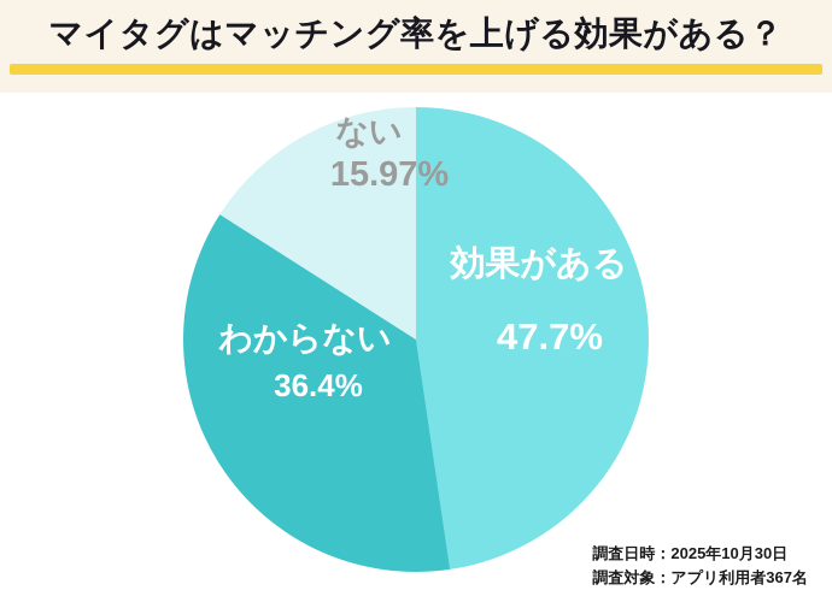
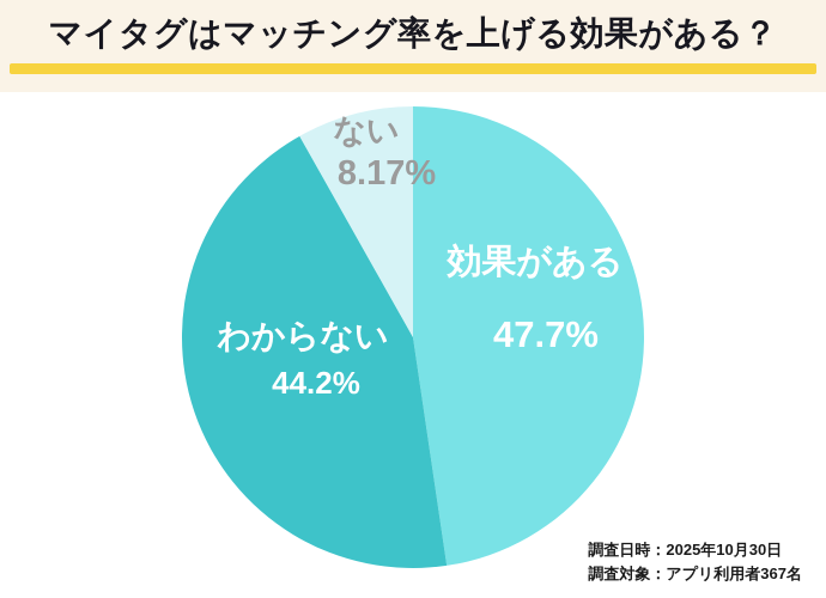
わからない: 36.4% -> 44.2%
ない: 15.97% -> 8.17%
